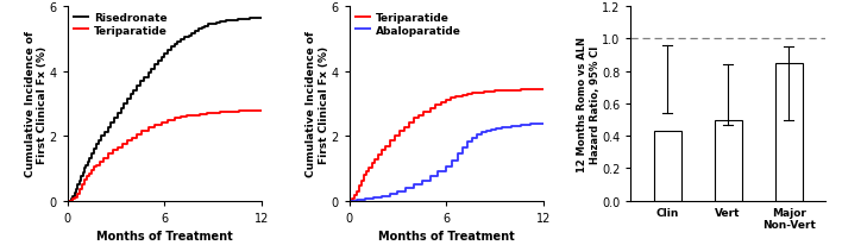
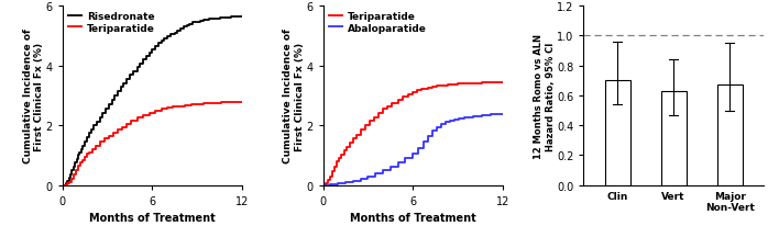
Clin: 0.43 -> 0.70
Vert: 0.50 -> 0.63
Major Non-Vert: 0.85 -> 0.67
